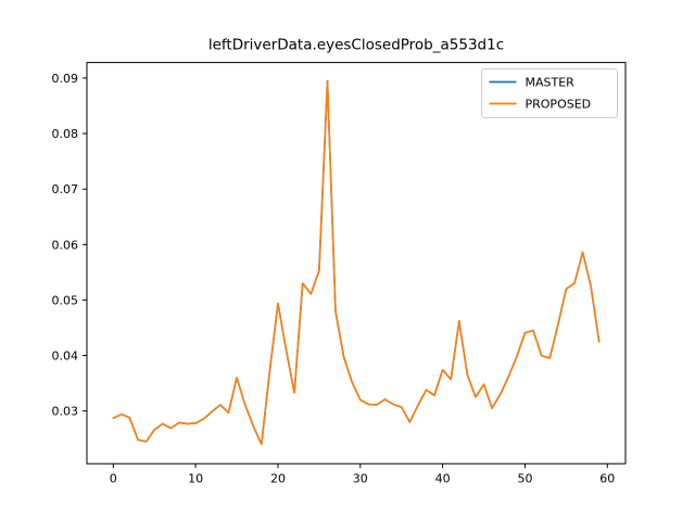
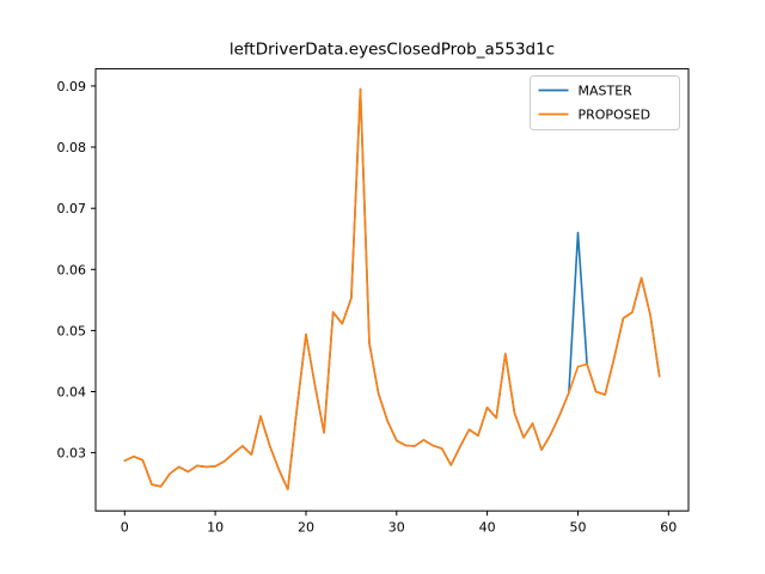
MASTER/50: 0.044 -> 0.066
